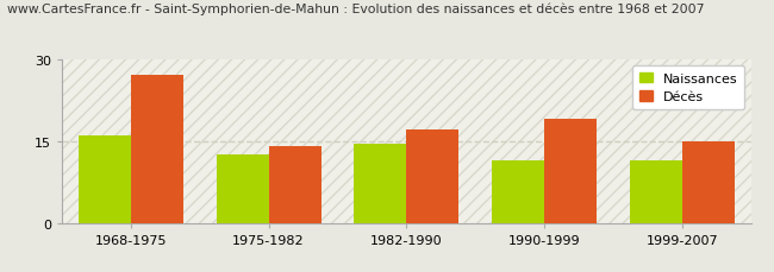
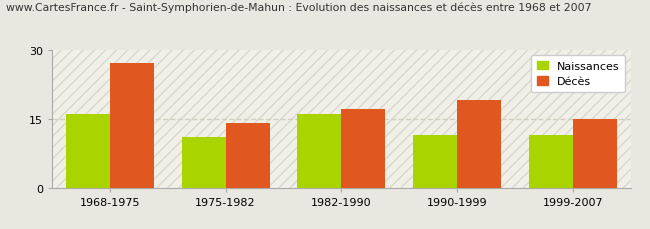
Naissances/1975-1982: 12.5 -> 11.0
Naissances/1982-1990: 14.5 -> 16.0
